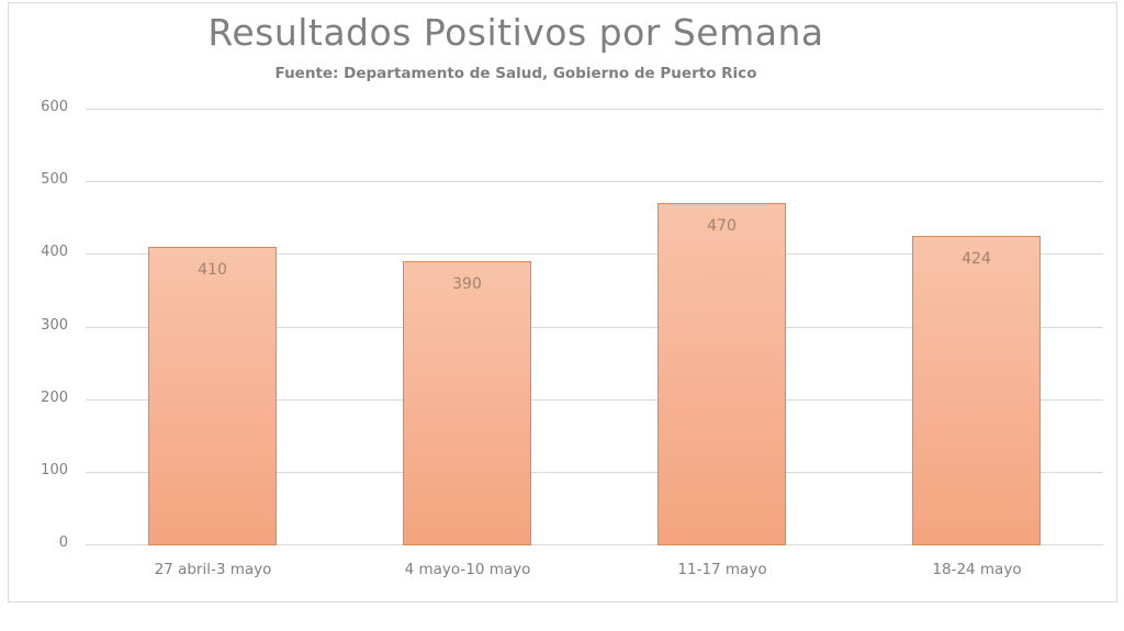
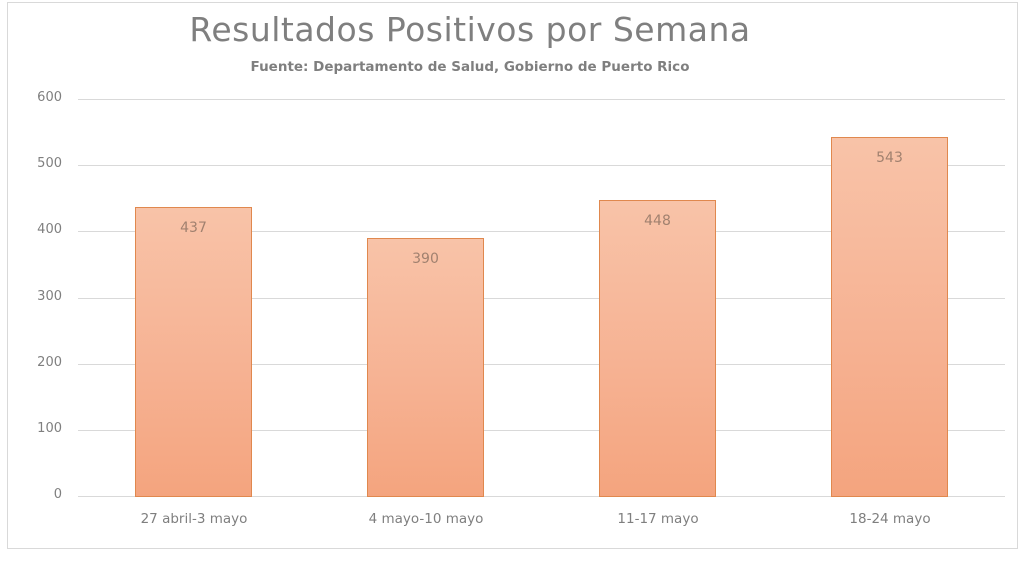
27 abril-3 mayo: 410 -> 437
11-17 mayo: 470 -> 448
18-24 mayo: 424 -> 543
